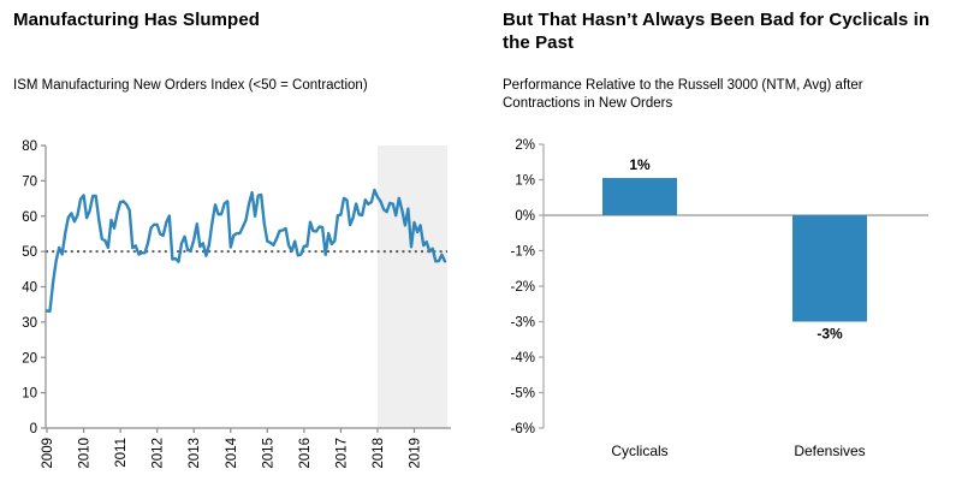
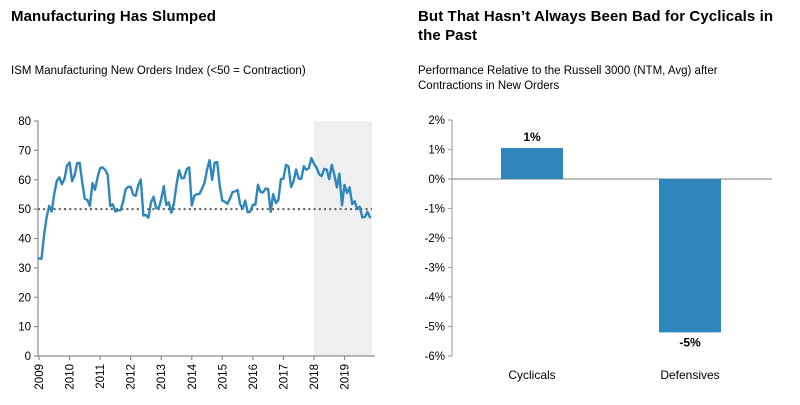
But That Hasn’t Always Been Bad for Cyclicals in the Past/Defensives: -3% -> -5%
